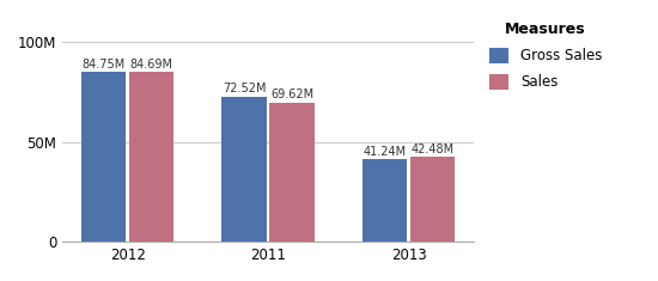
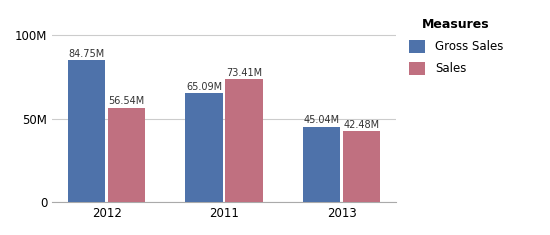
Sales/2012: 84.69M -> 56.54M
Gross Sales/2011: 72.52M -> 65.09M
Sales/2011: 69.62M -> 73.41M
Gross Sales/2013: 41.24M -> 45.04M
